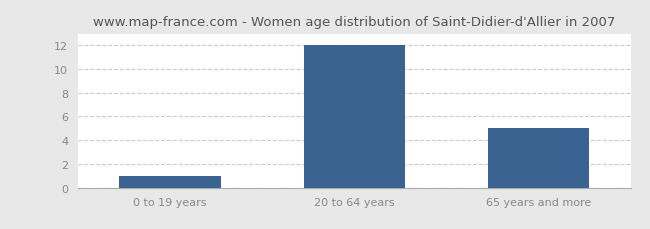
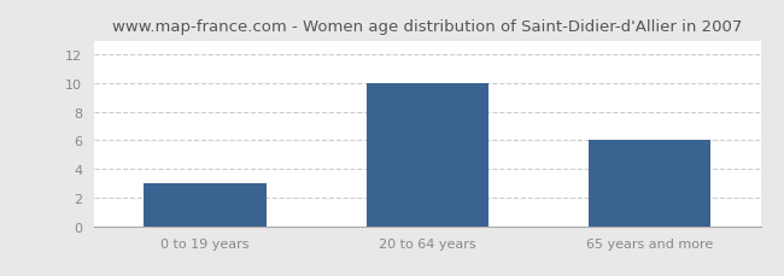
0 to 19 years: 1 -> 3
20 to 64 years: 12 -> 10
65 years and more: 5 -> 6
